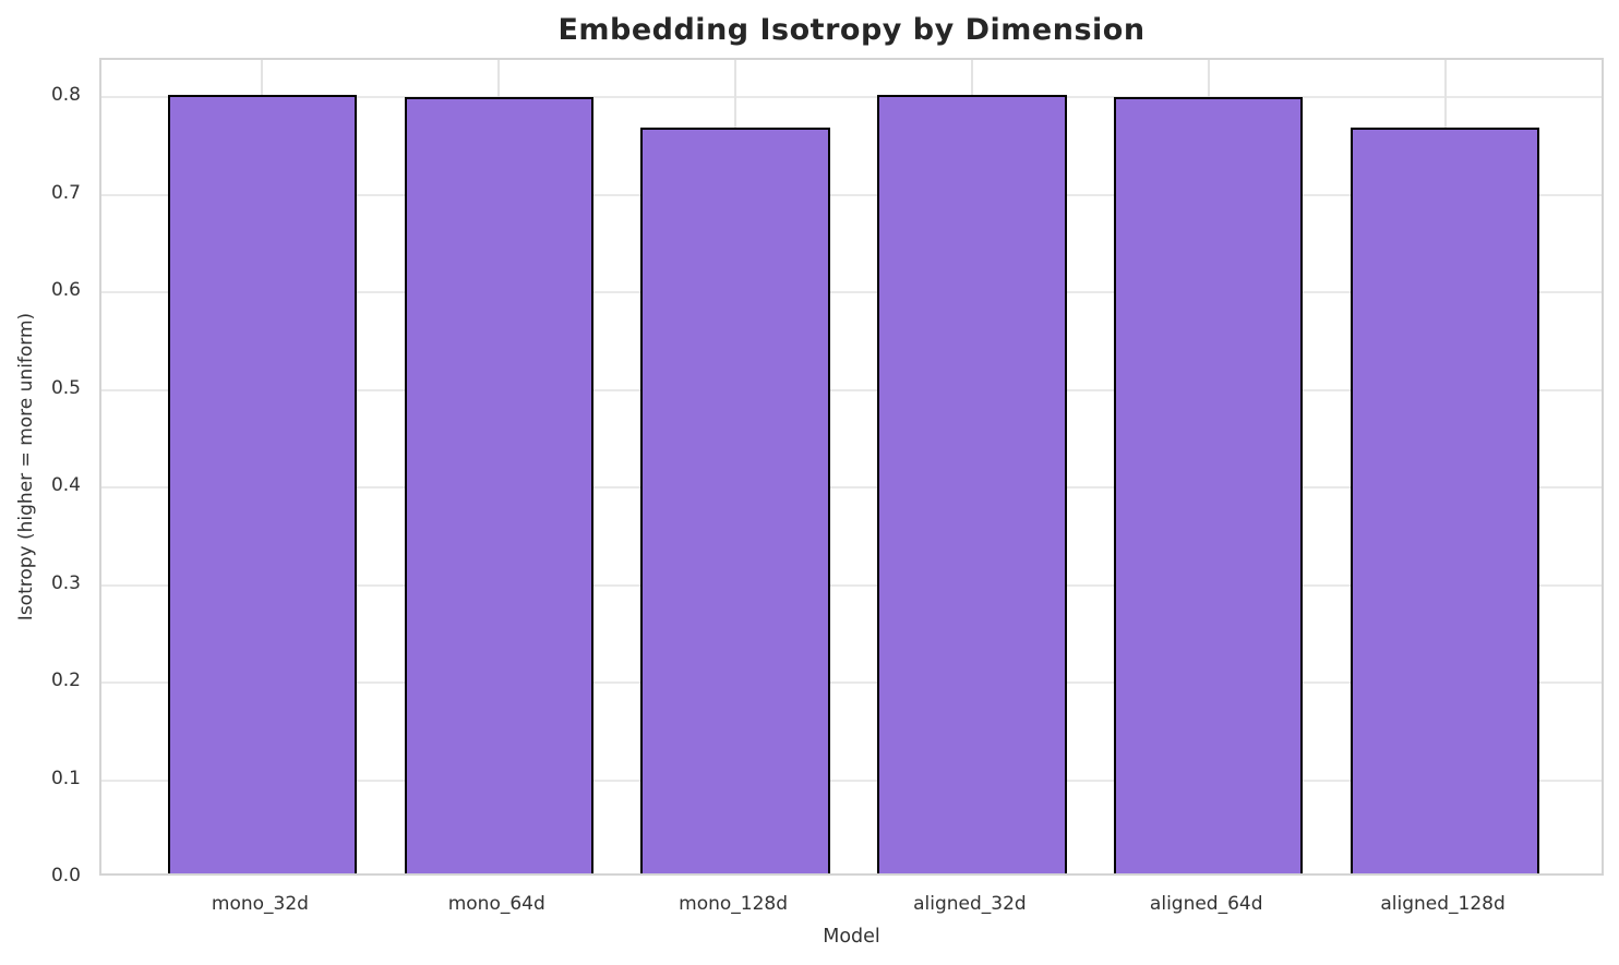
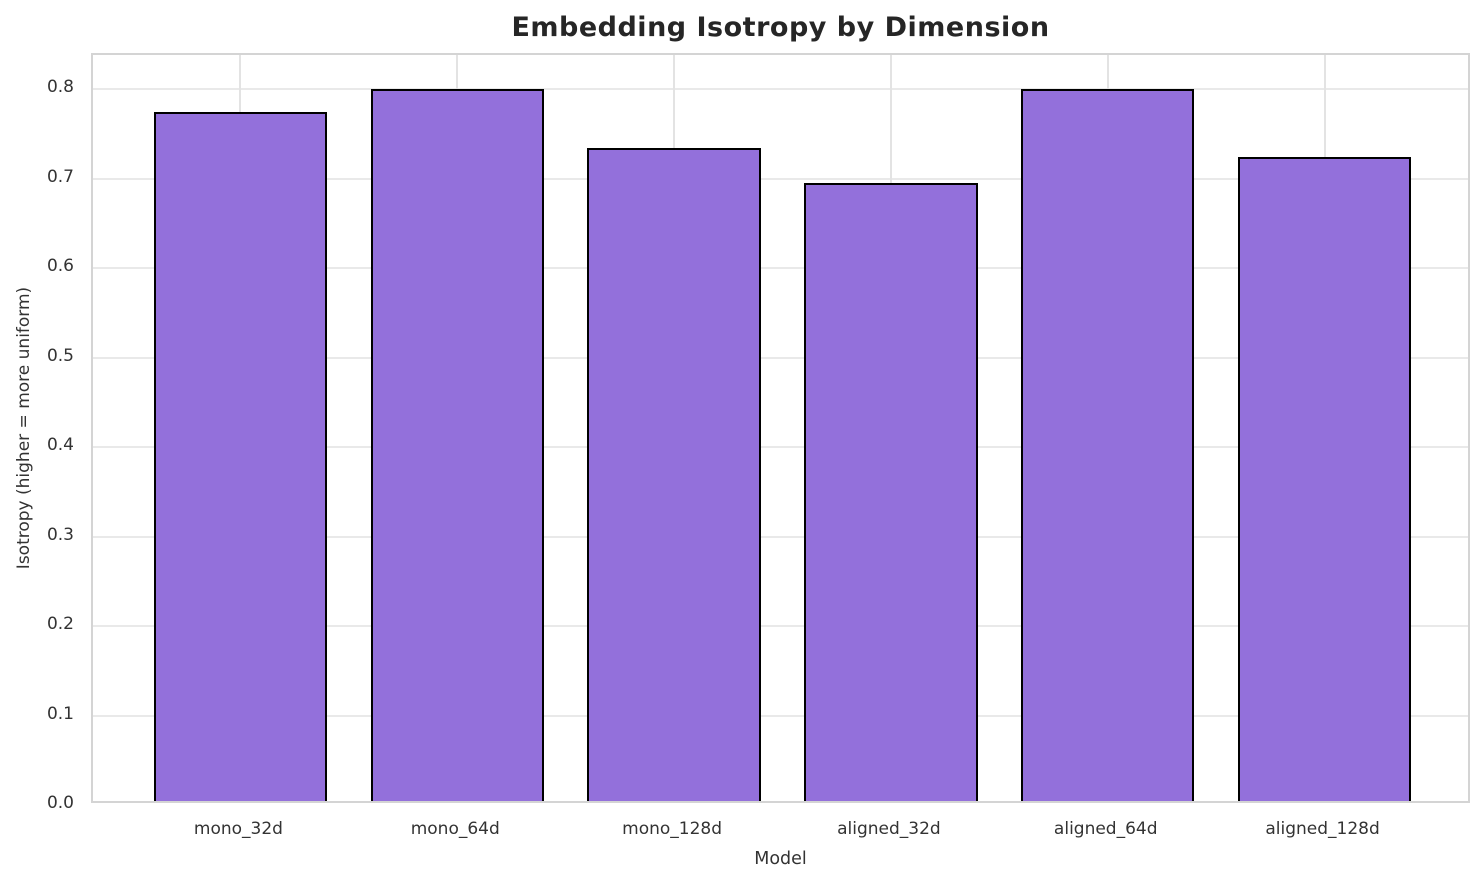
mono_32d: 0.80 -> 0.77
mono_128d: 0.76 -> 0.73
aligned_32d: 0.80 -> 0.69
aligned_128d: 0.76 -> 0.72
